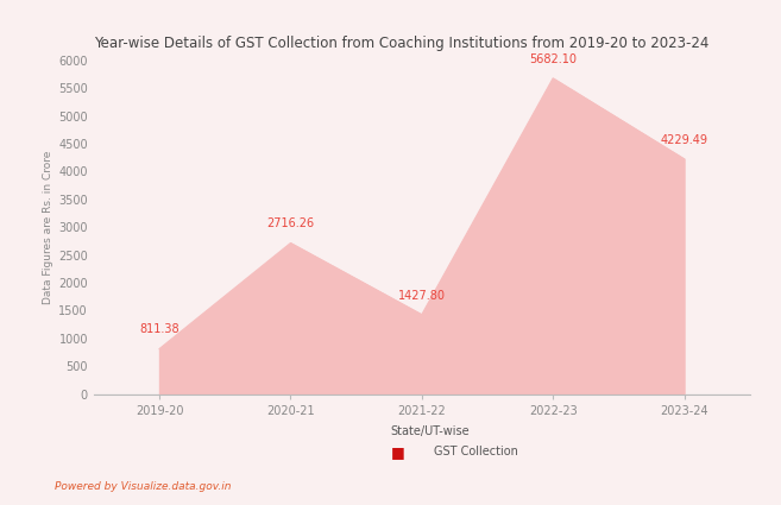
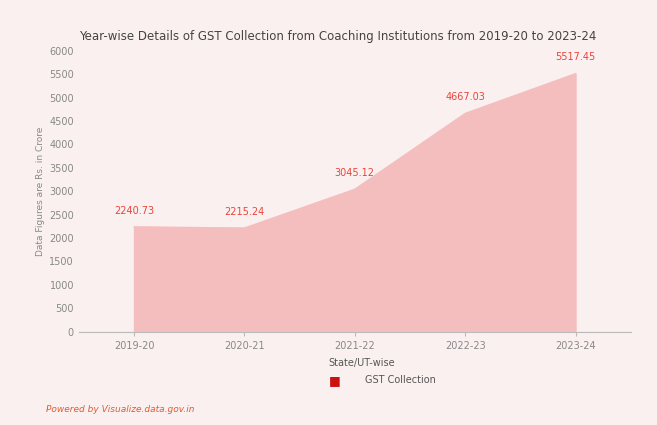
2019-20: 811.38 -> 2240.73
2020-21: 2716.26 -> 2215.24
2021-22: 1427.80 -> 3045.12
2022-23: 5682.10 -> 4667.03
2023-24: 4229.49 -> 5517.45
